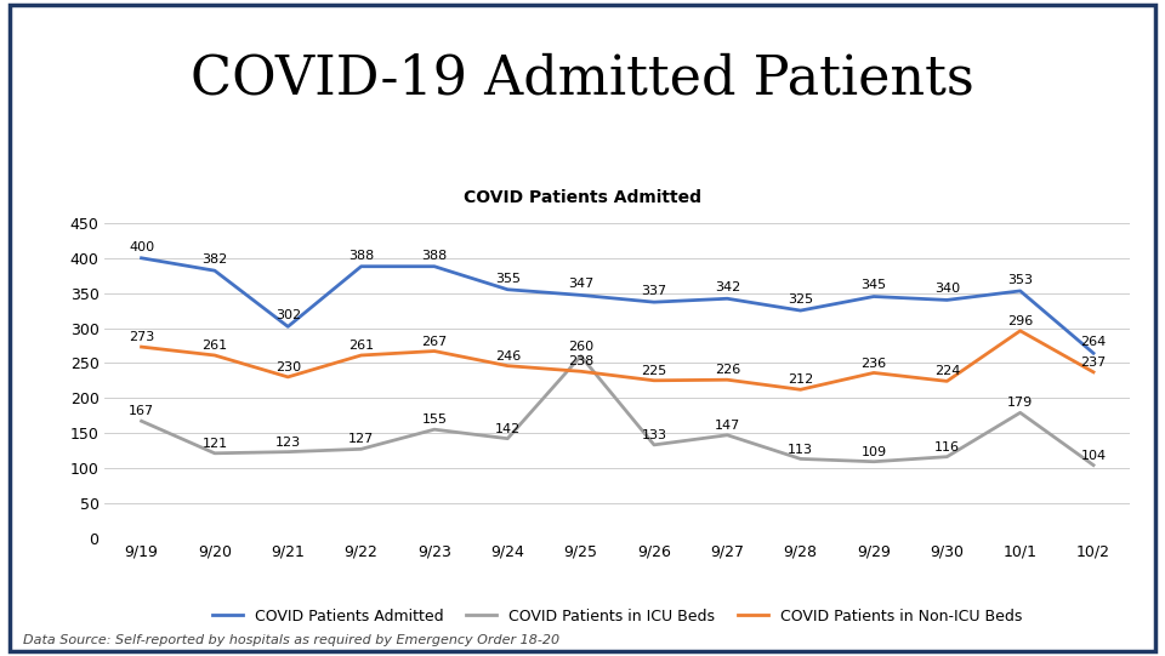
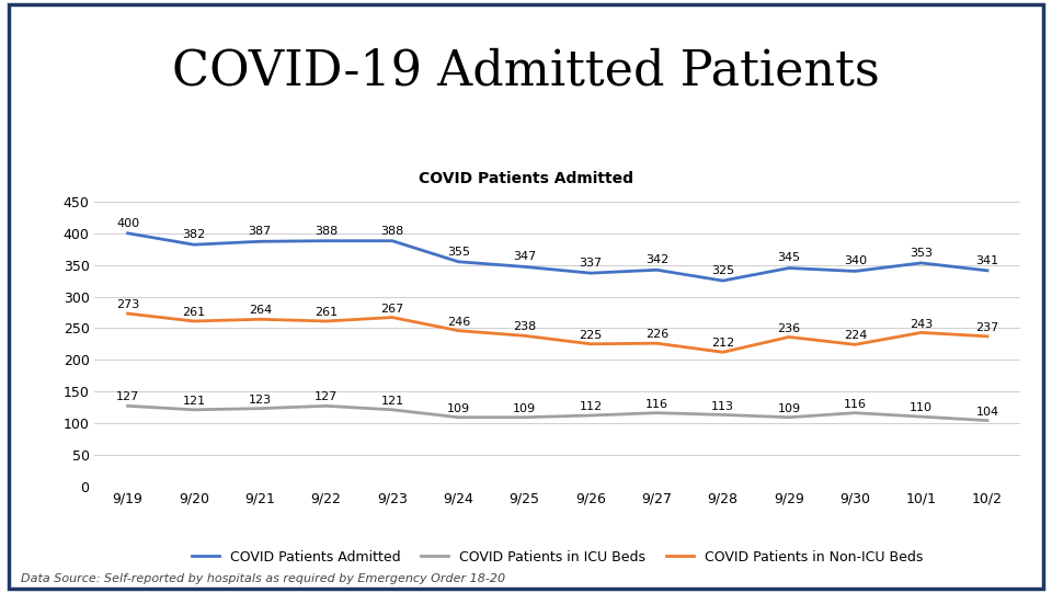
COVID Patients in ICU Beds/9/19: 167 -> 127
COVID Patients Admitted/9/21: 302 -> 387
COVID Patients in Non-ICU Beds/9/21: 230 -> 264
COVID Patients in ICU Beds/9/23: 155 -> 121
COVID Patients in ICU Beds/9/24: 142 -> 109
COVID Patients in ICU Beds/9/25: 260 -> 109
COVID Patients in ICU Beds/9/26: 133 -> 112
COVID Patients in ICU Beds/9/27: 147 -> 116
COVID Patients in ICU Beds/10/1: 179 -> 110
COVID Patients in Non-ICU Beds/10/1: 296 -> 243
COVID Patients Admitted/10/2: 264 -> 341
